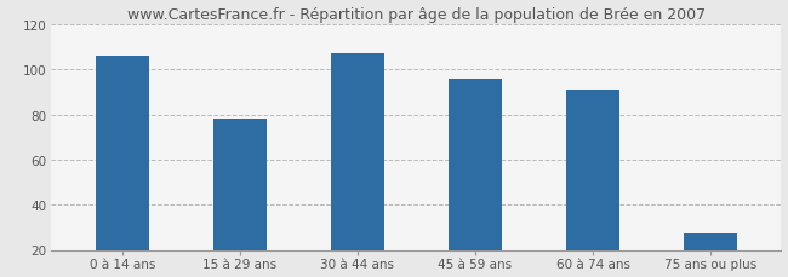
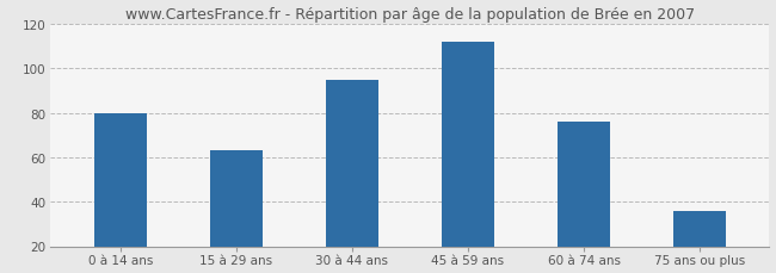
0 à 14 ans: 106 -> 80
15 à 29 ans: 78 -> 63
30 à 44 ans: 107 -> 95
45 à 59 ans: 96 -> 112
60 à 74 ans: 91 -> 76
75 ans ou plus: 27 -> 36
